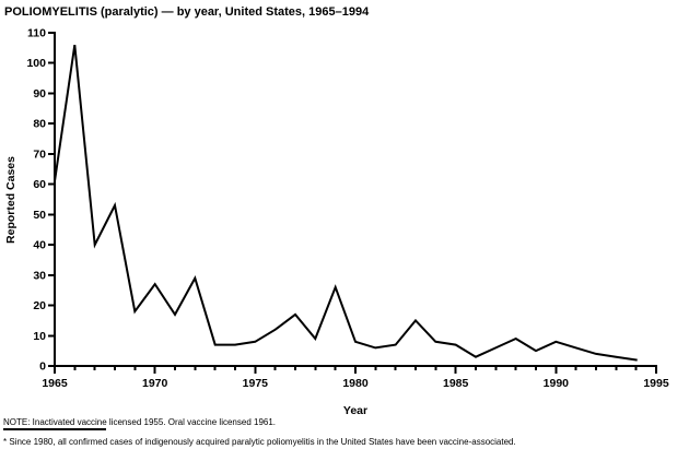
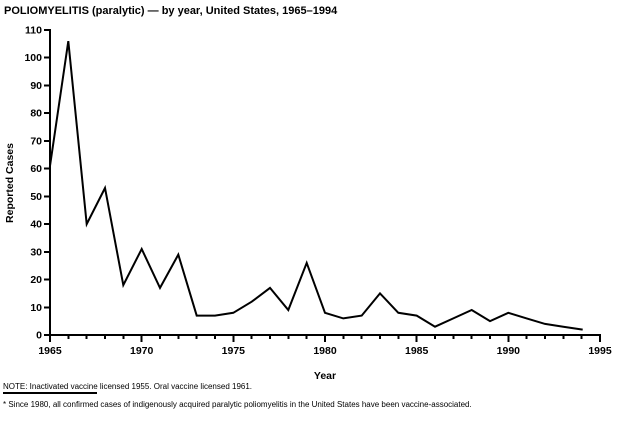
1970: 27 -> 31
